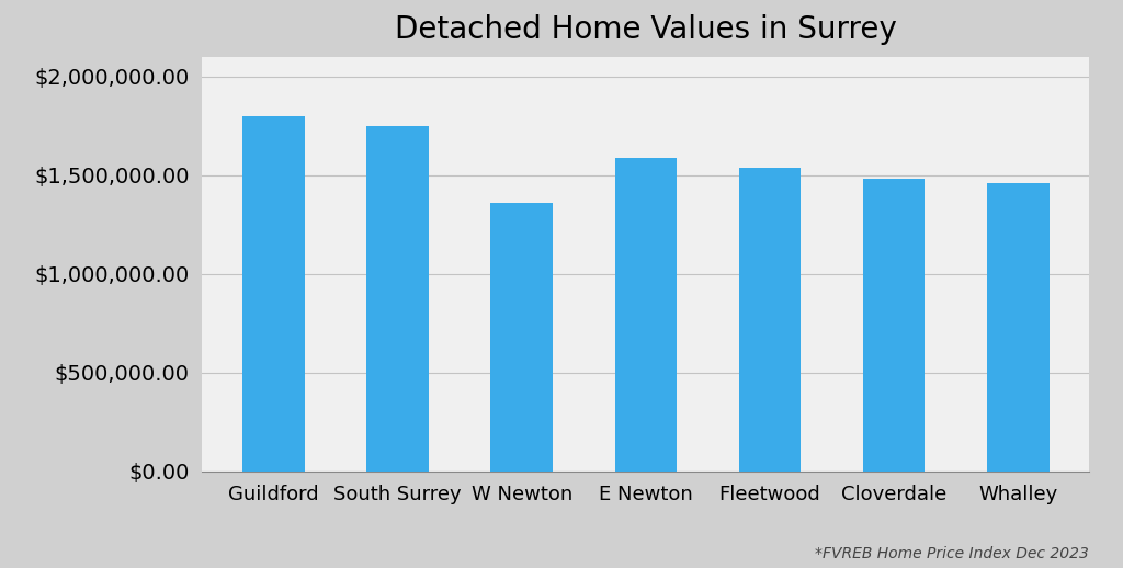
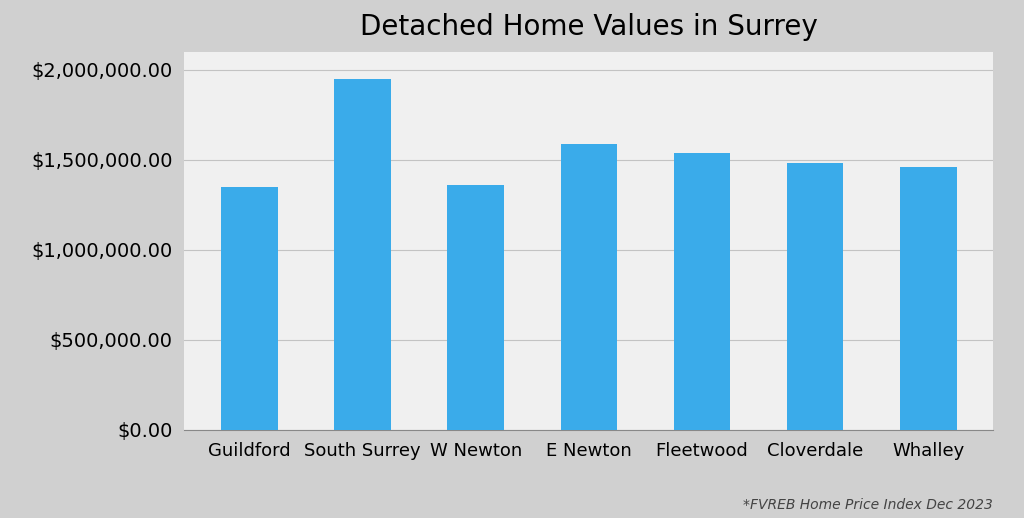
Guildford: $1,800,000 -> $1,350,000
South Surrey: $1,750,000 -> $1,950,000
